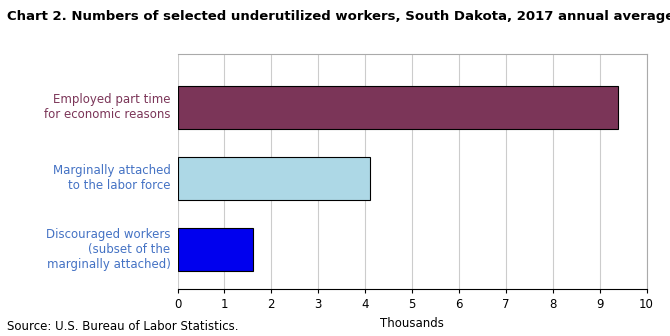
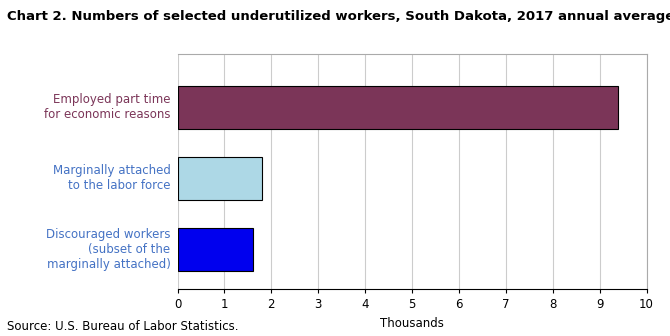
Marginally attached to the labor force: 4.1 -> 1.8
